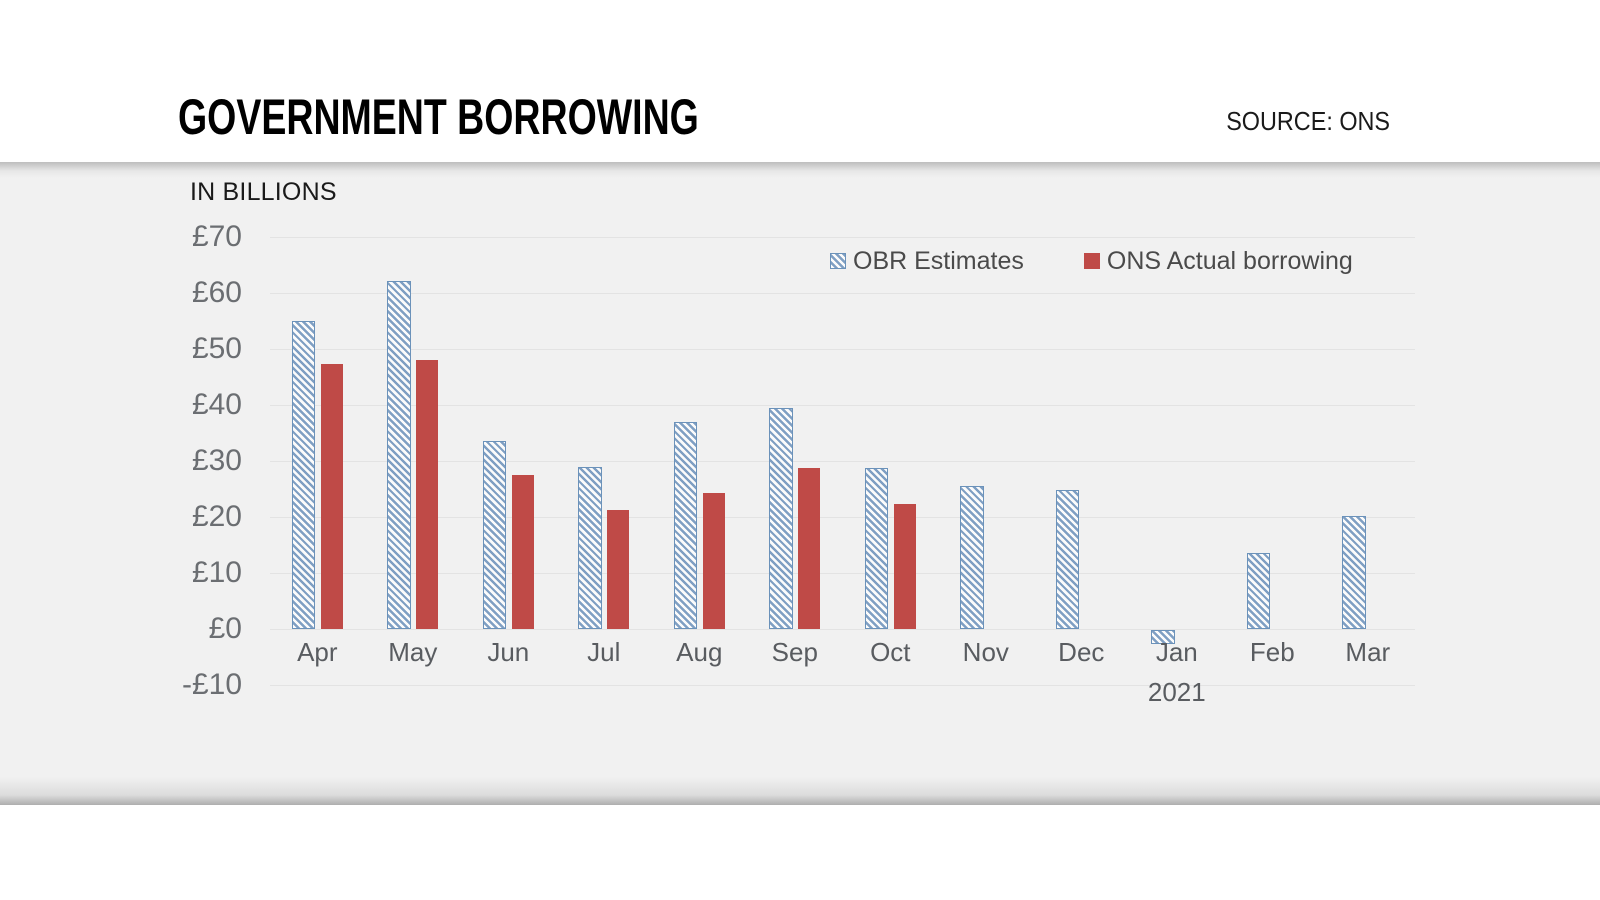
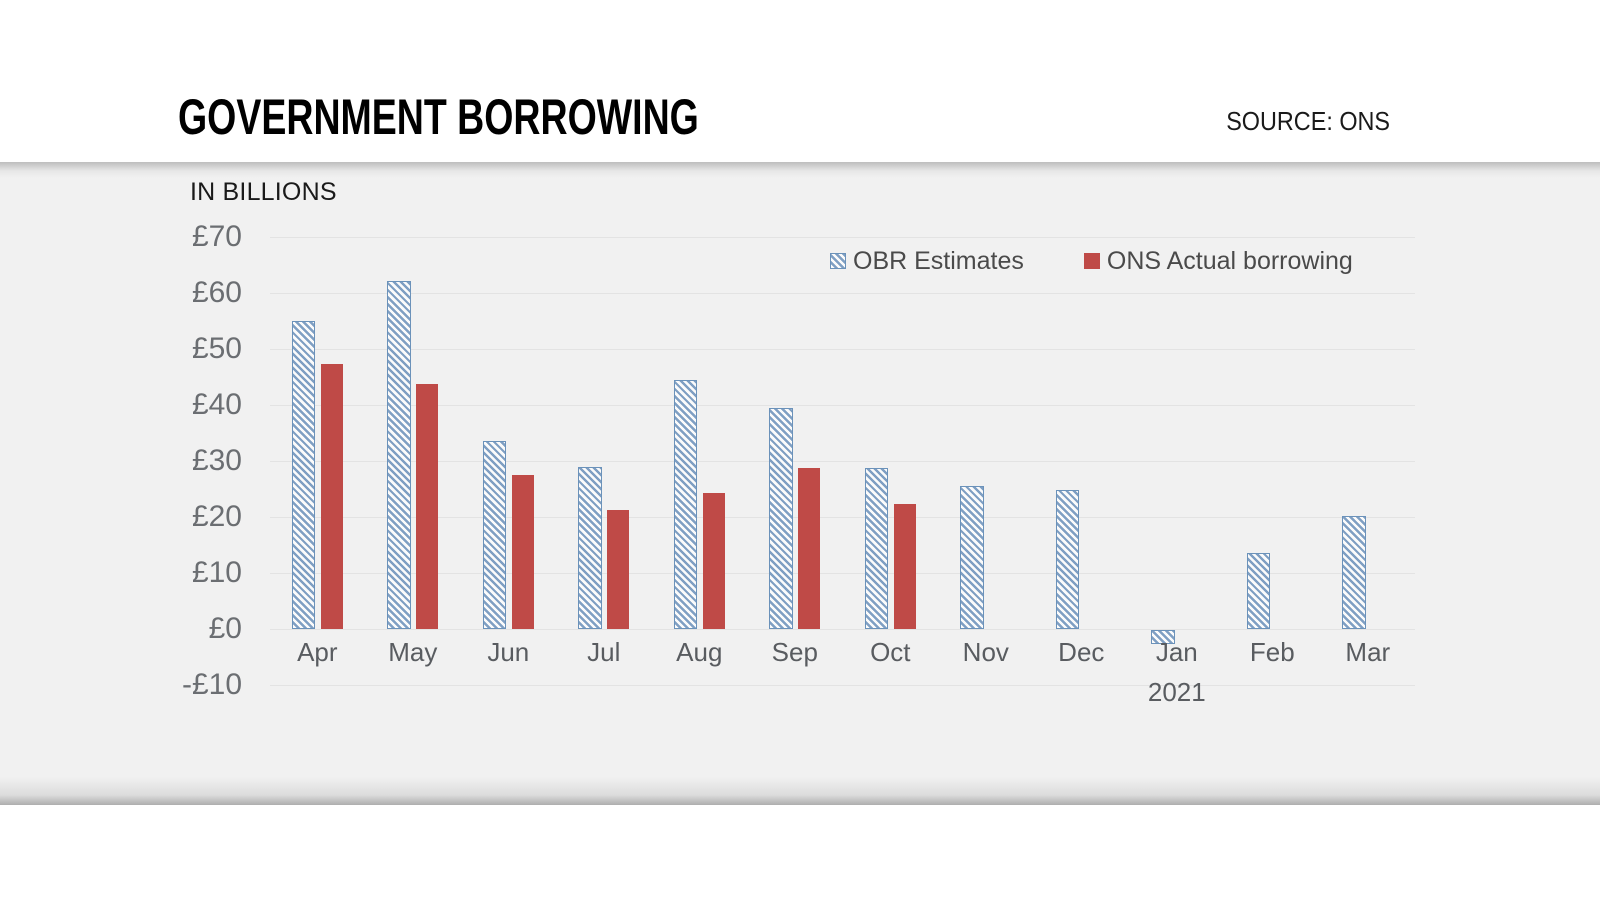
ONS Actual borrowing/May: £48 -> £44
OBR Estimates/Aug: £37 -> £44
